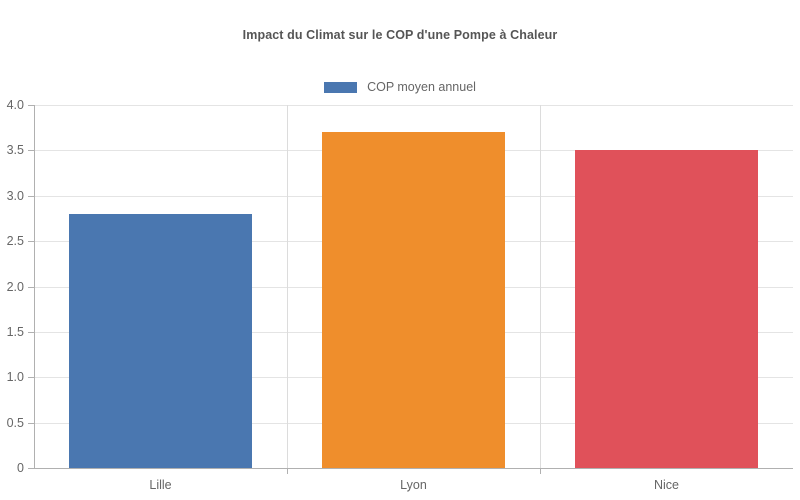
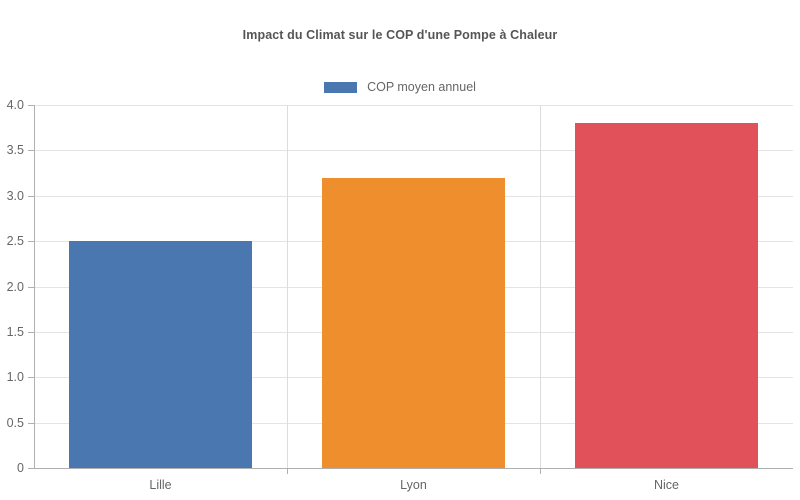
Lille: 2.8 -> 2.5
Lyon: 3.7 -> 3.2
Nice: 3.5 -> 3.8
